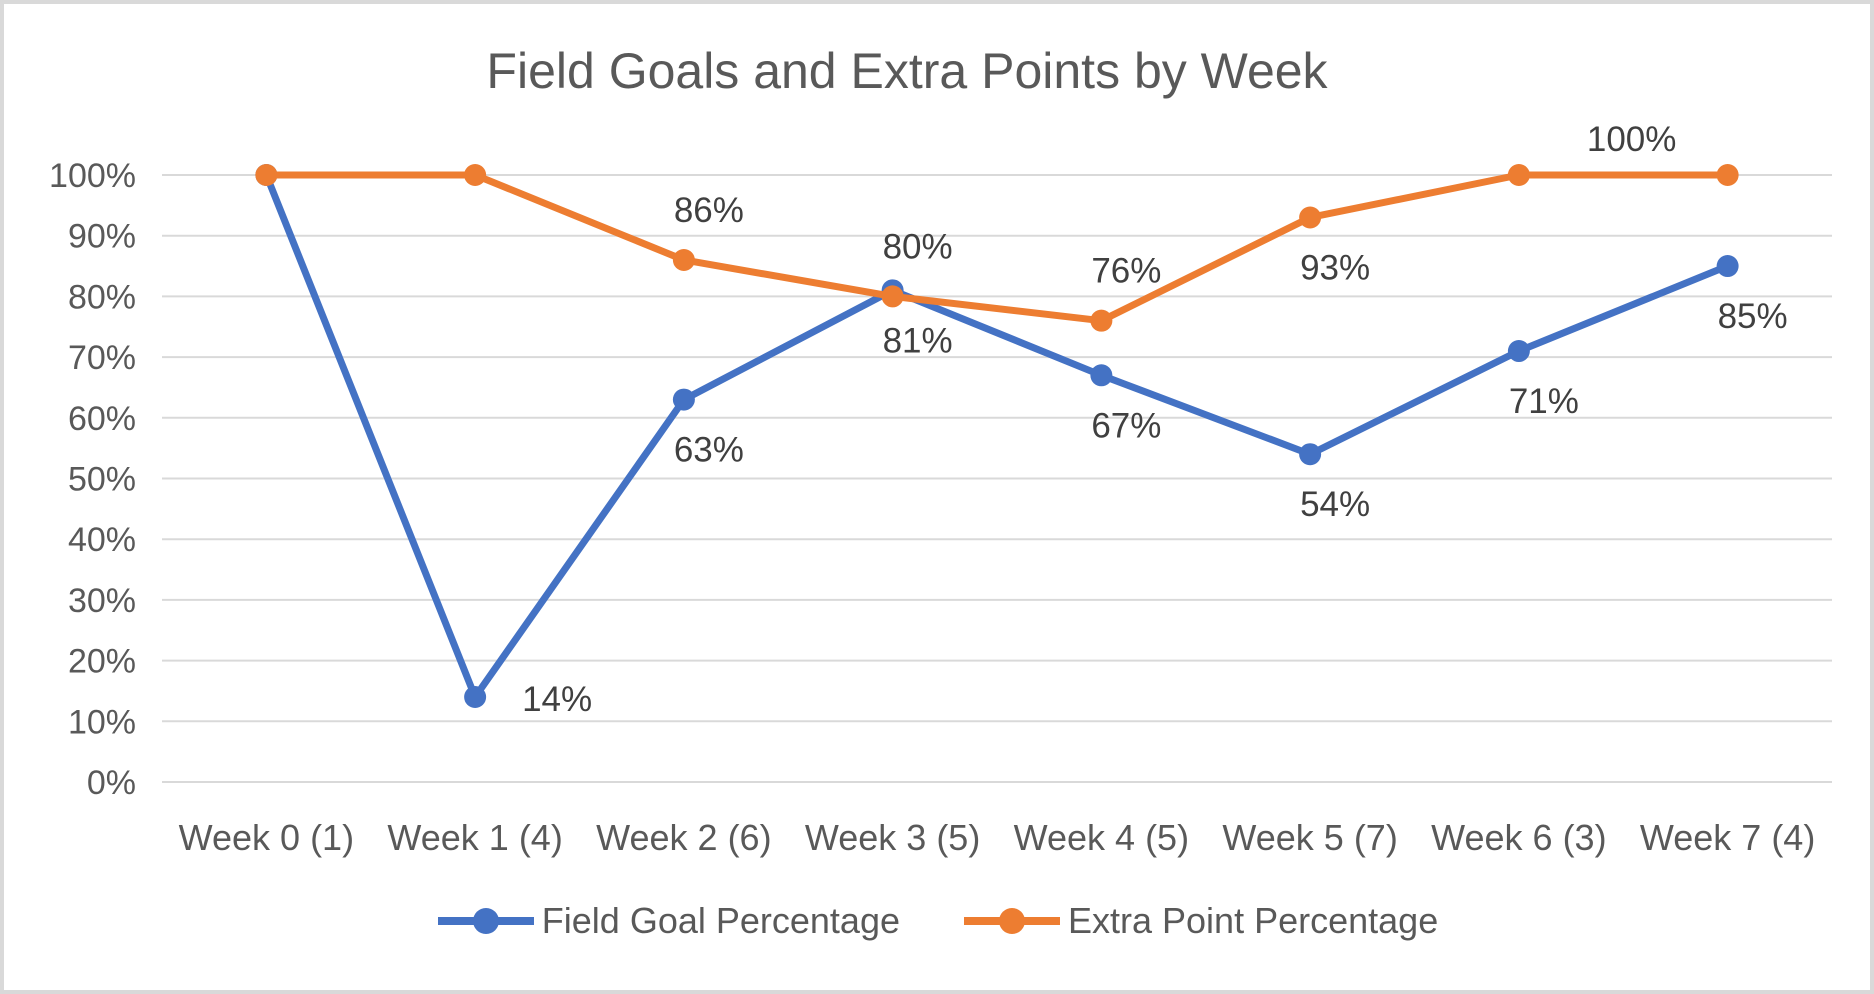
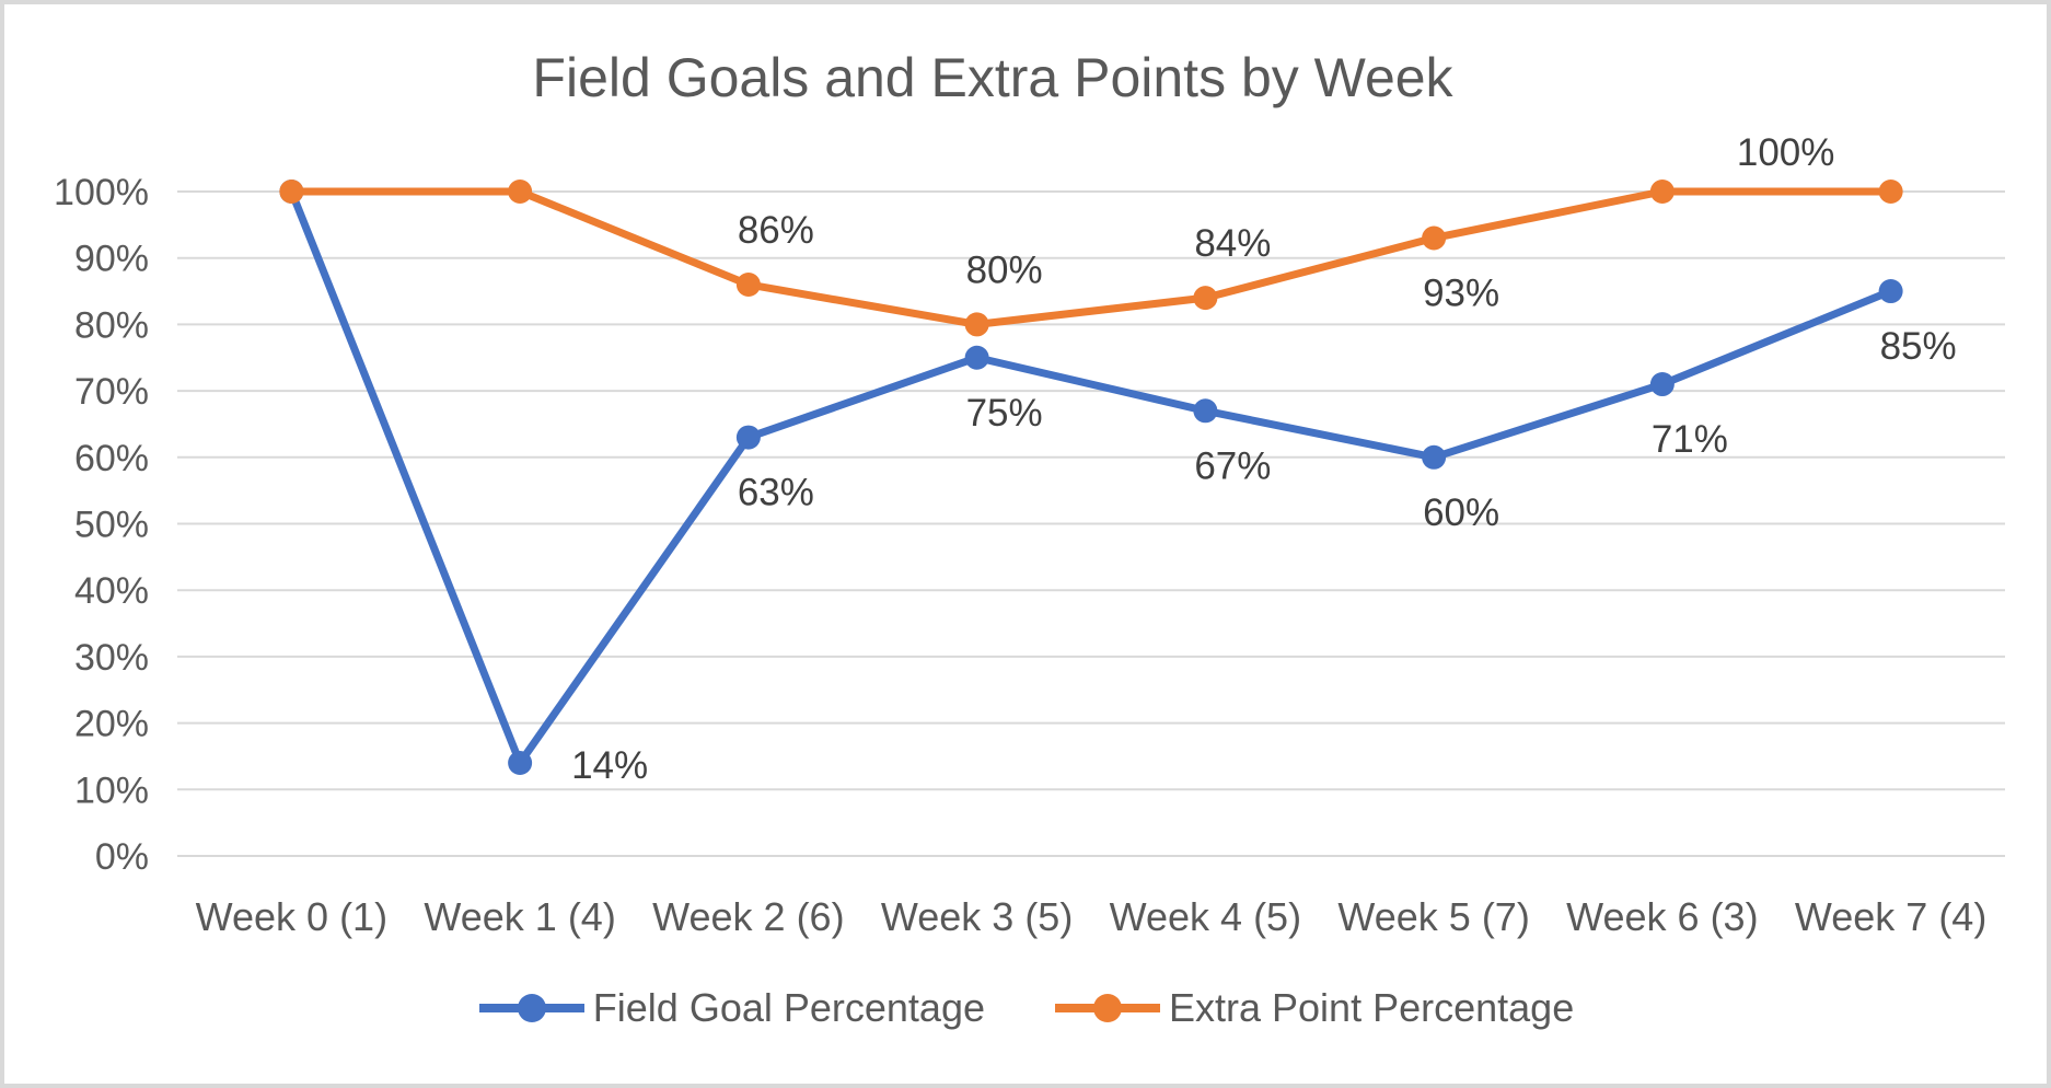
Field Goal Percentage/Week 3 (5): 81% -> 75%
Extra Point Percentage/Week 4 (5): 76% -> 84%
Field Goal Percentage/Week 5 (7): 54% -> 60%
